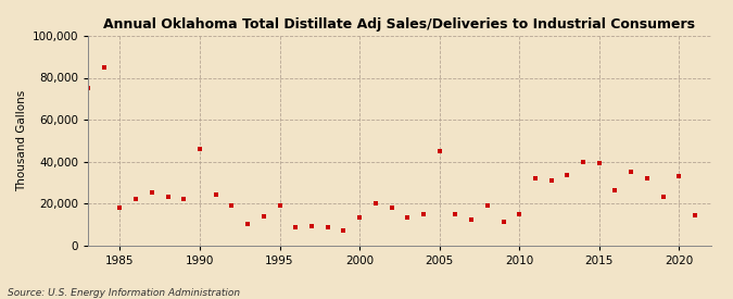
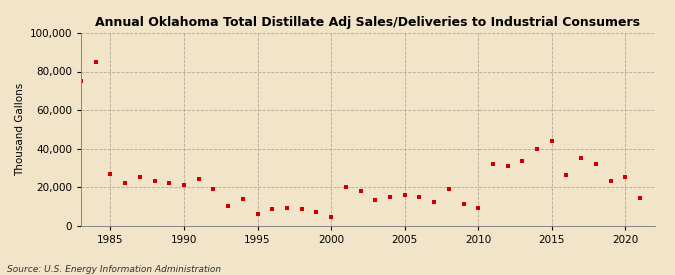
1985: 18,000 -> 27,000
1990: 46,000 -> 21,000
1995: 19,000 -> 6,000
2000: 13,000 -> 4,000
2005: 45,000 -> 16,000
2010: 15,000 -> 9,000
2015: 39,000 -> 44,000
2020: 33,000 -> 25,000
